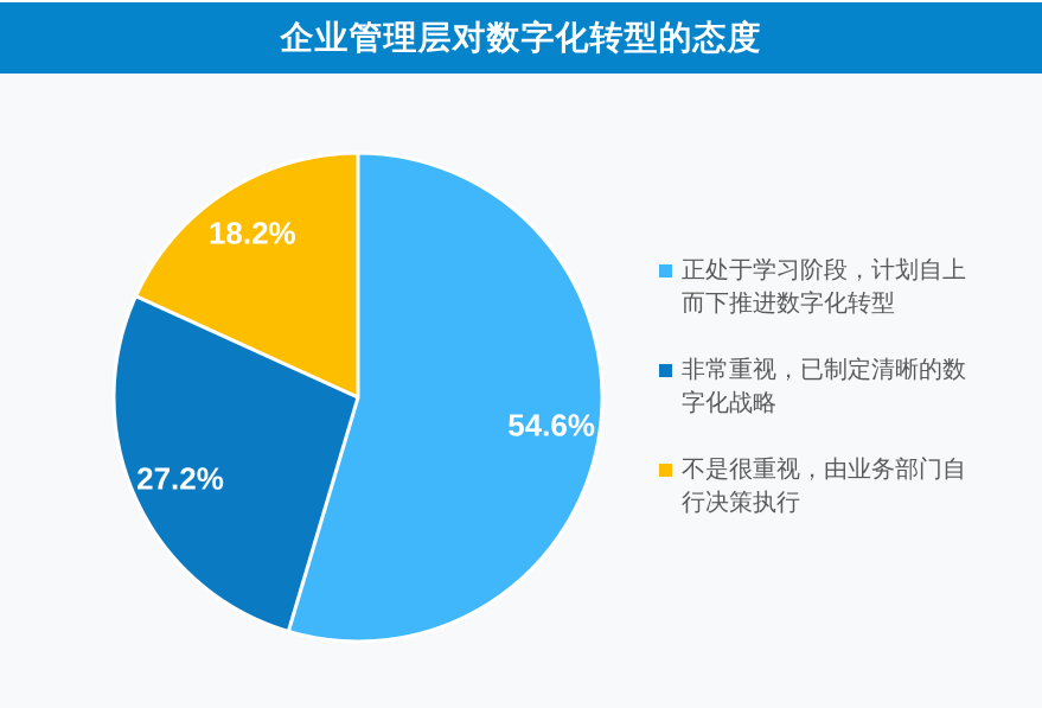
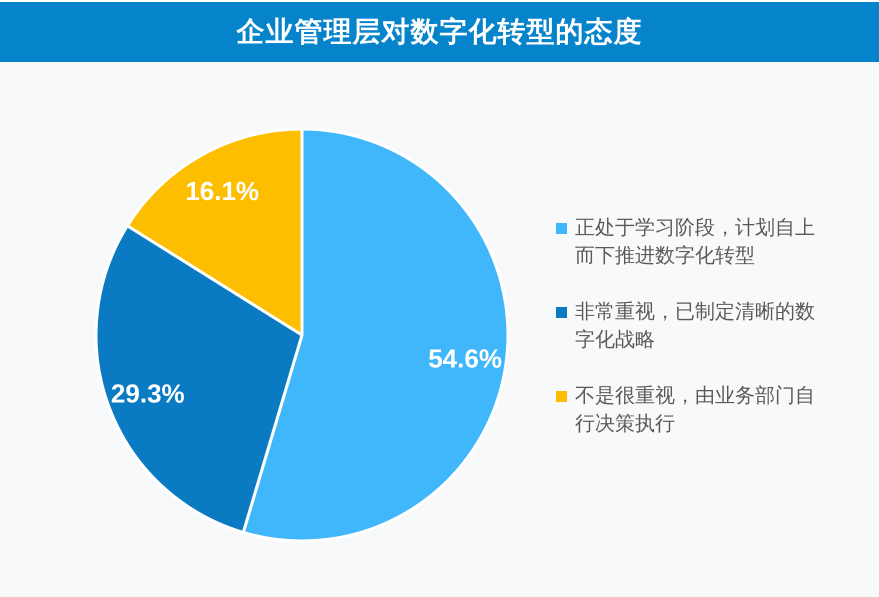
非常重视，已制定清晰的数字化战略: 27.2% -> 29.3%
不是很重视，由业务部门自行决策执行: 18.2% -> 16.1%
